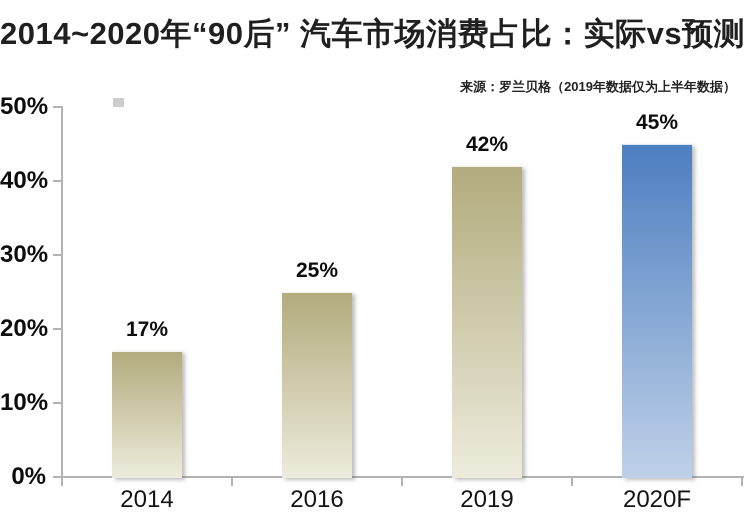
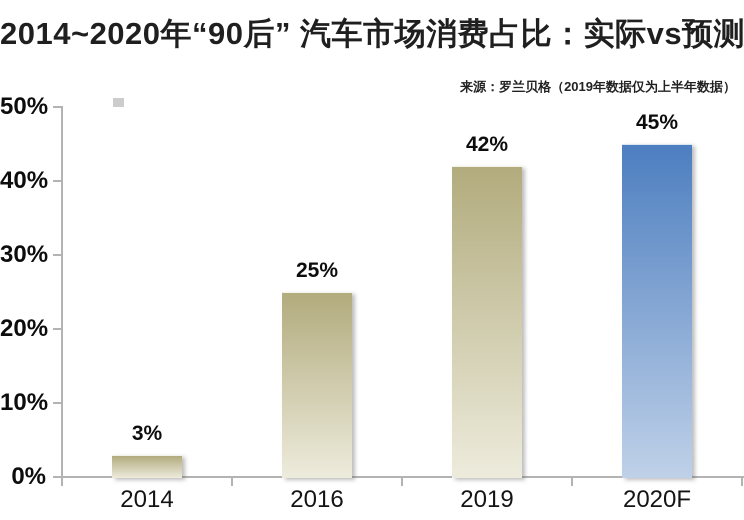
2014: 17% -> 3%
